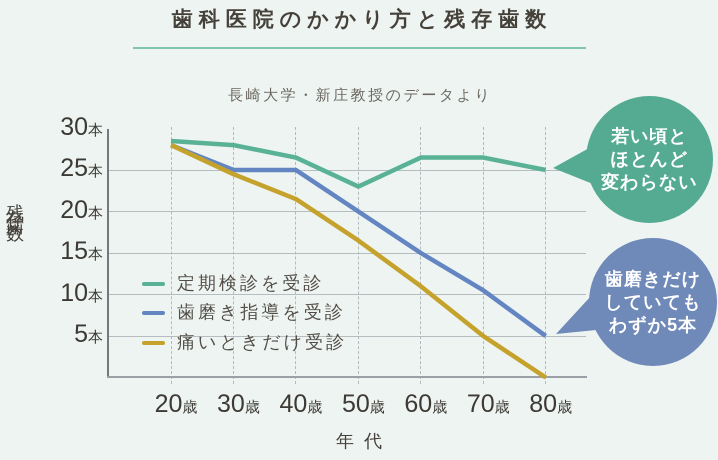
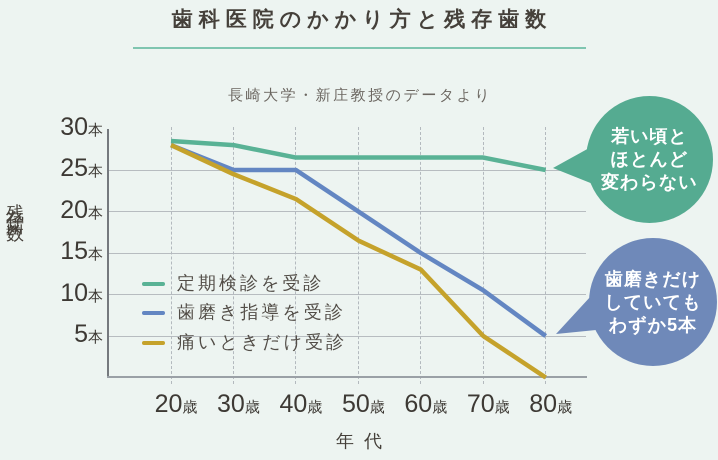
定期検診を受診/50: 23 -> 26
痛いときだけ受診/60: 11 -> 13
